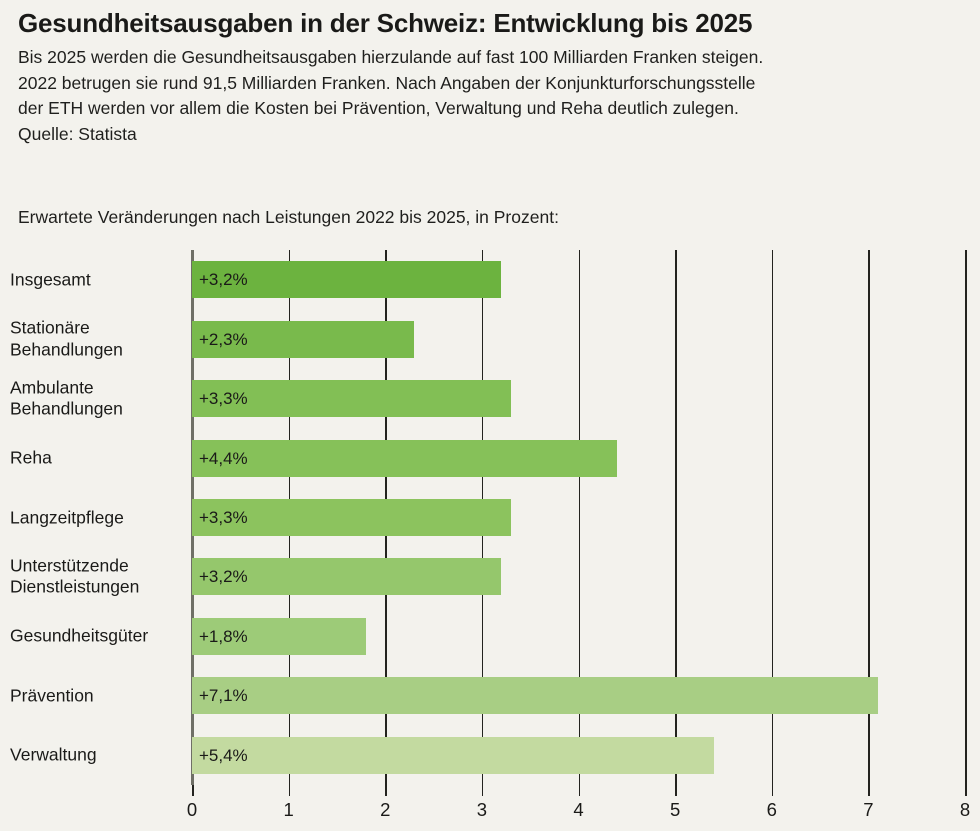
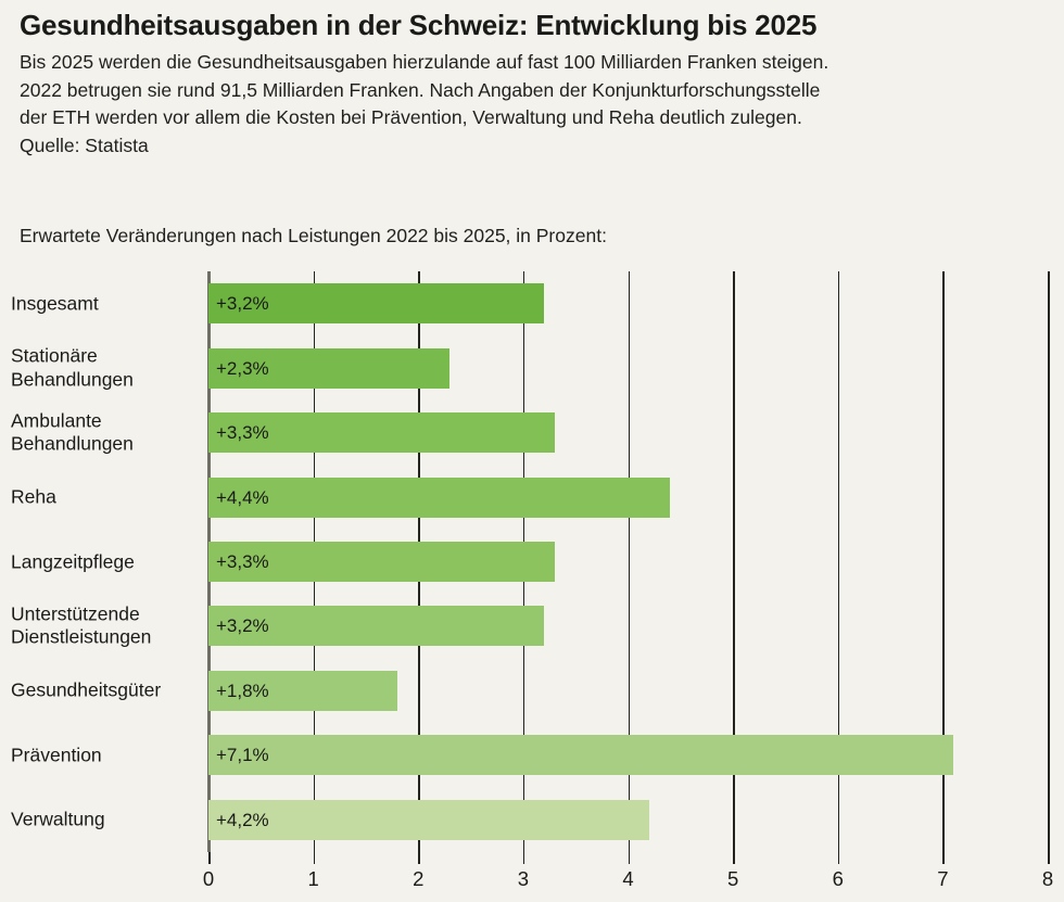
Verwaltung: +5,4% -> +4,2%
